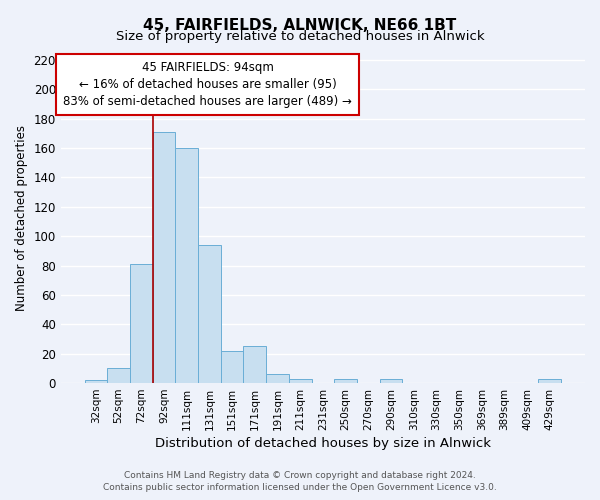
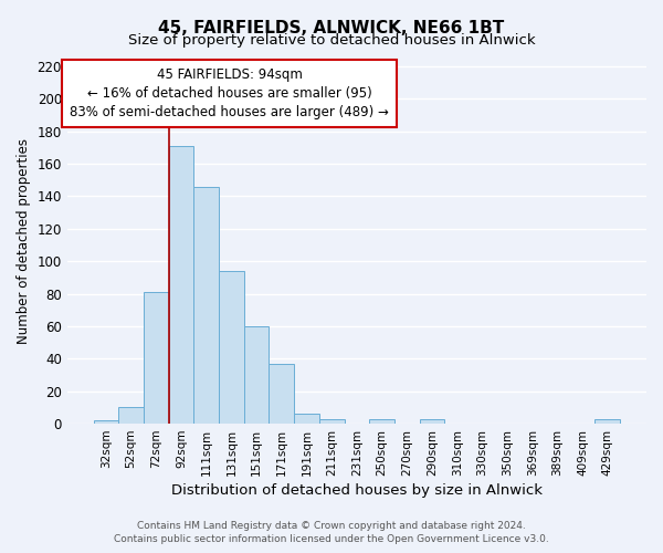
111sqm: 160 -> 146
151sqm: 22 -> 60
171sqm: 25 -> 37
